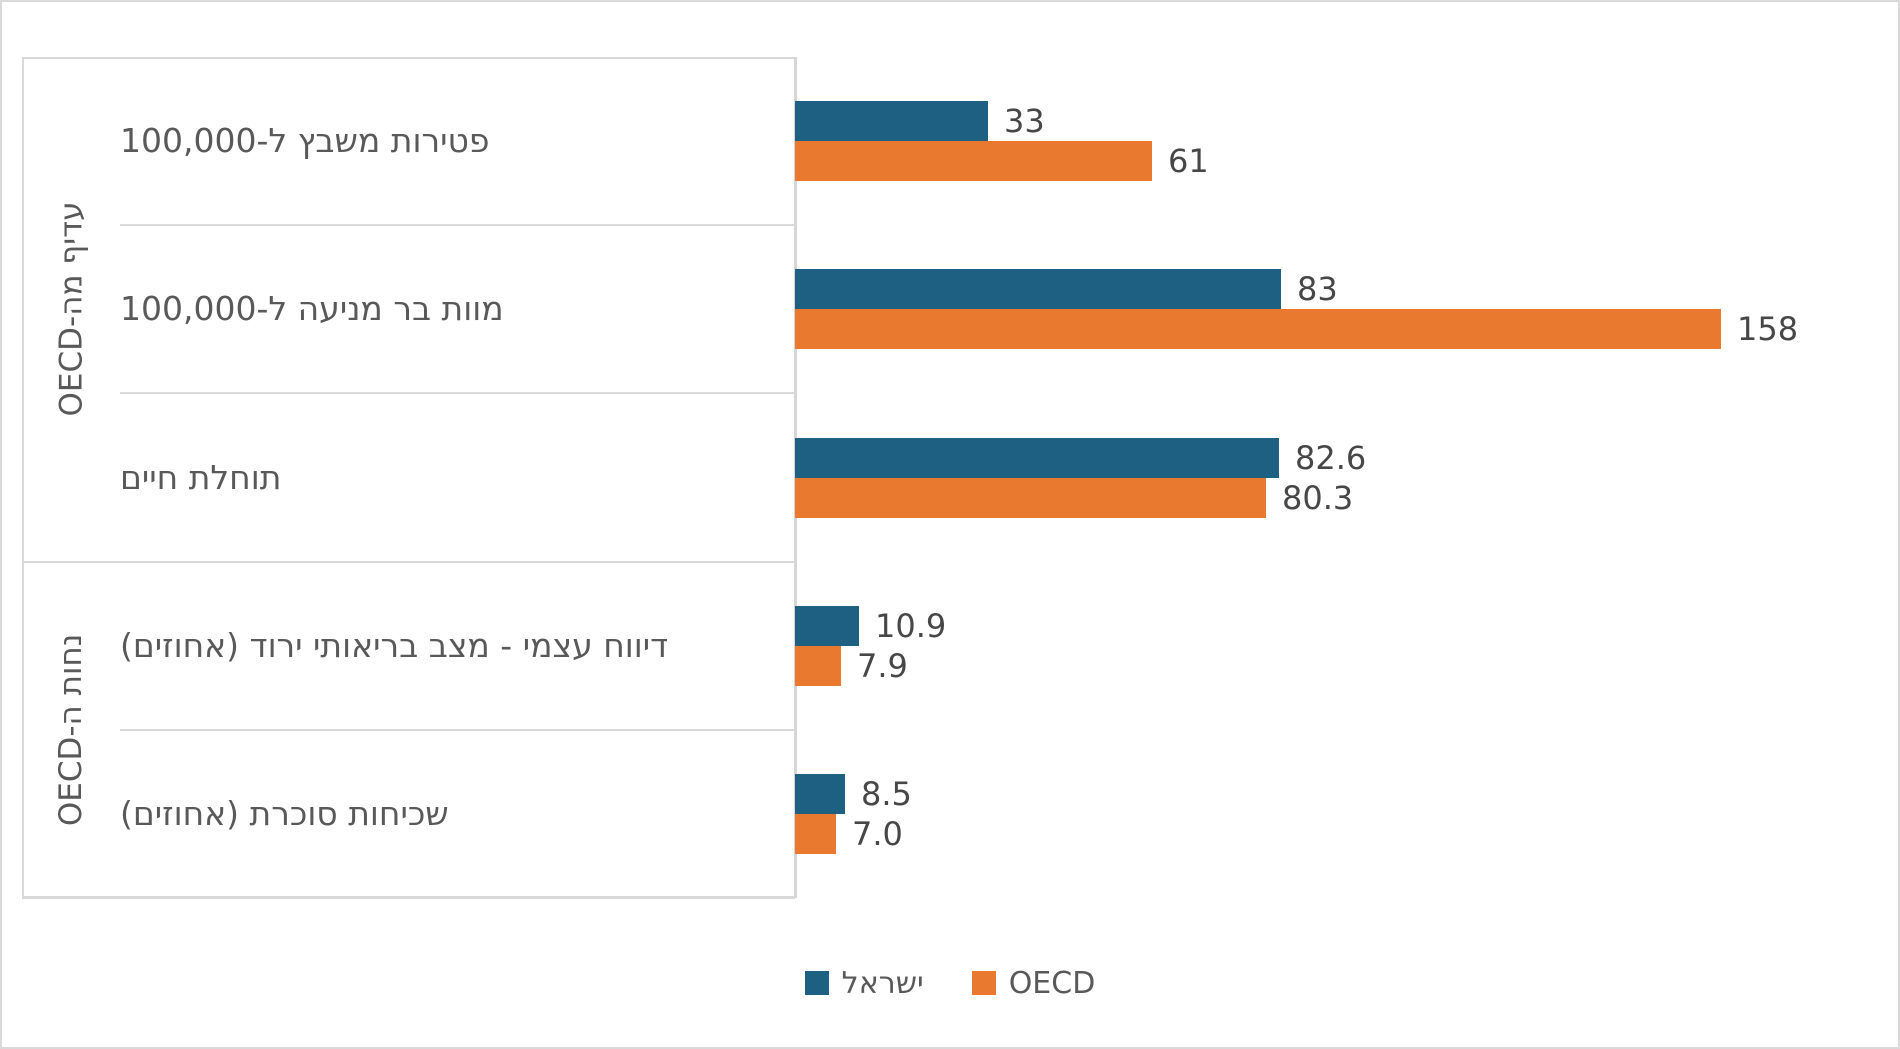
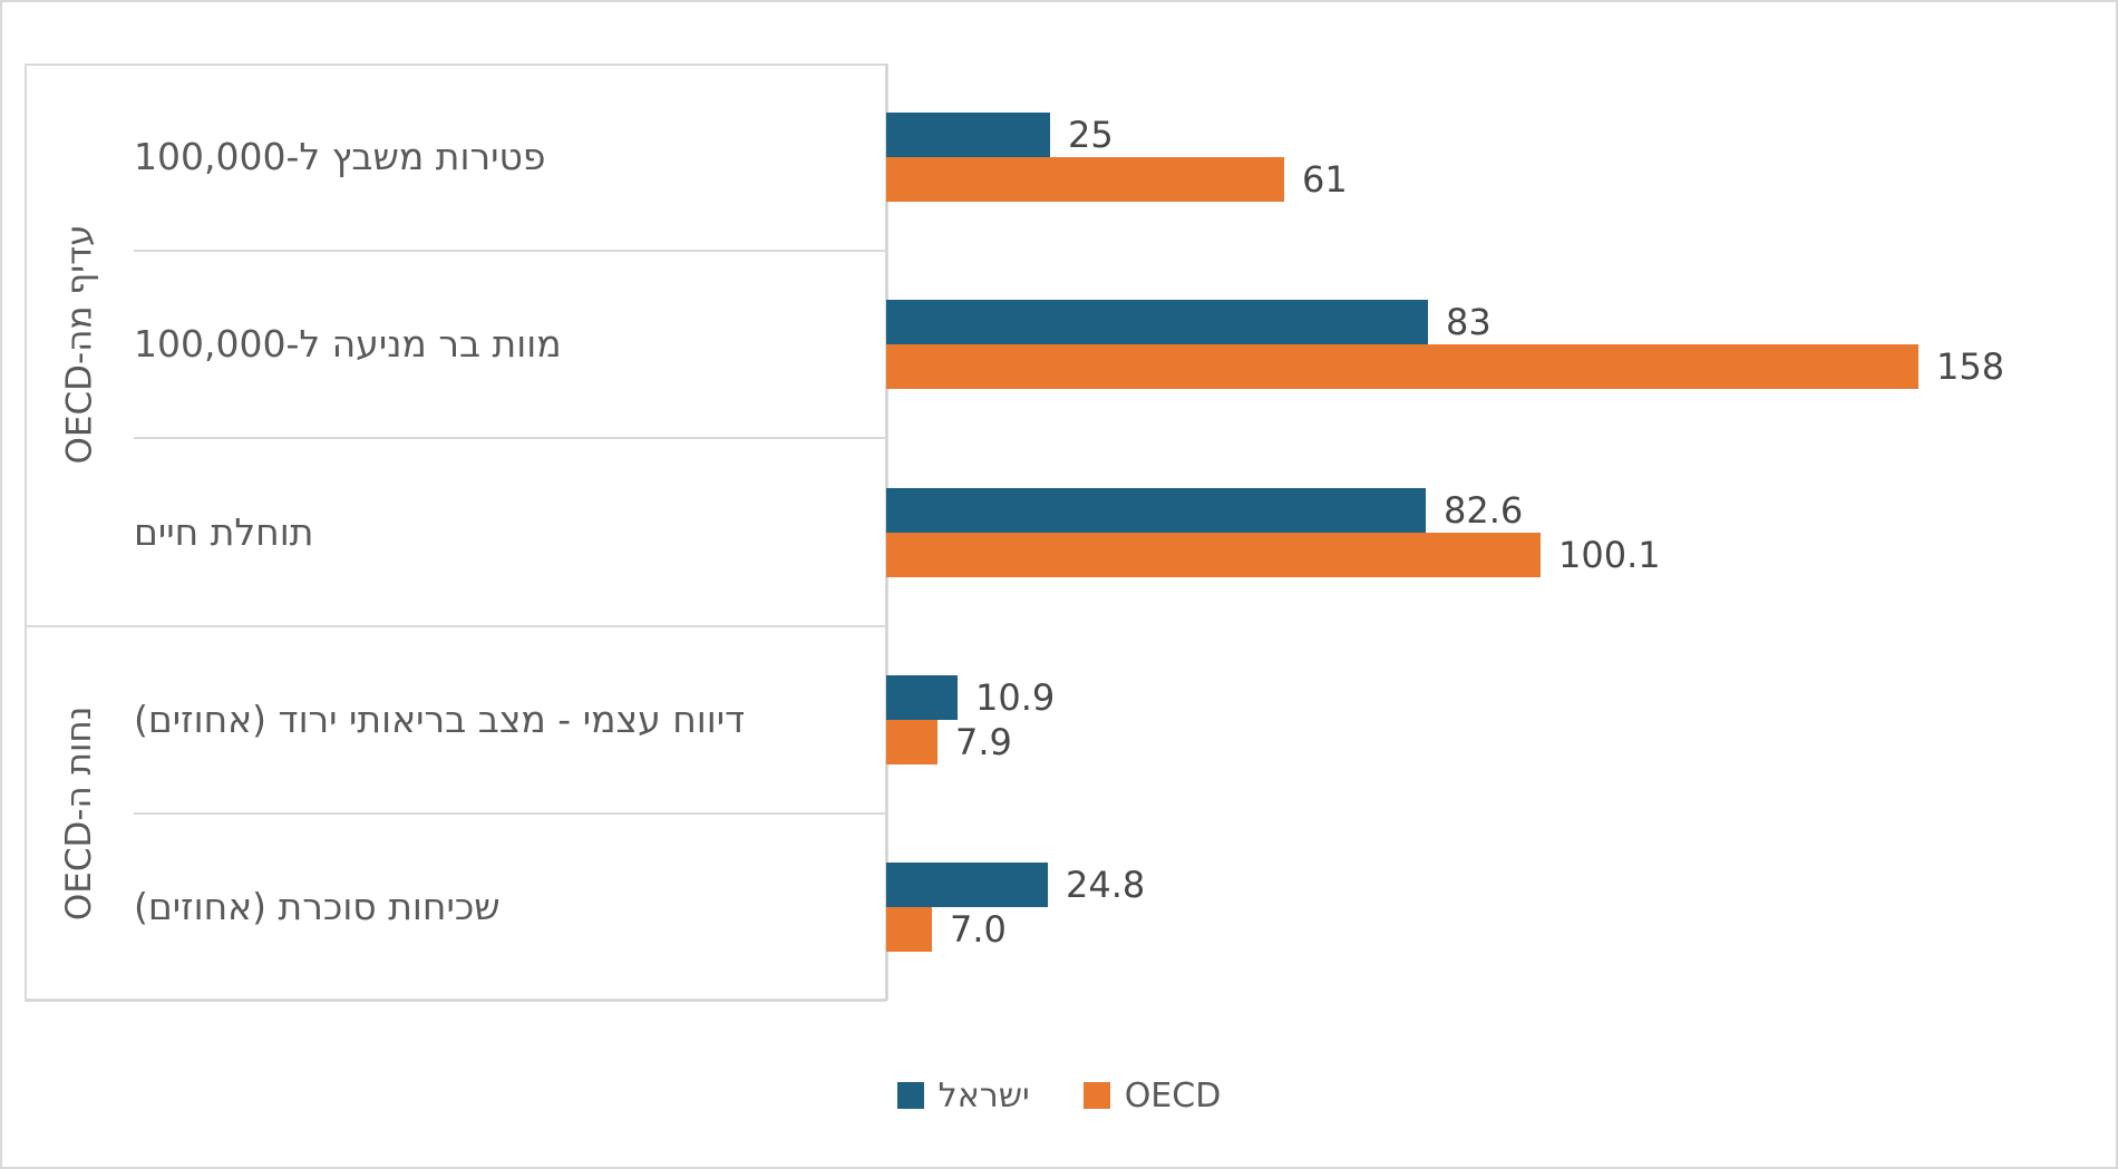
ישראל/פטירות משבץ ל-100,000: 33 -> 25
OECD/תוחלת חיים: 80.3 -> 100.1
ישראל/שכיחות סוכרת (אחוזים): 8.5 -> 24.8
